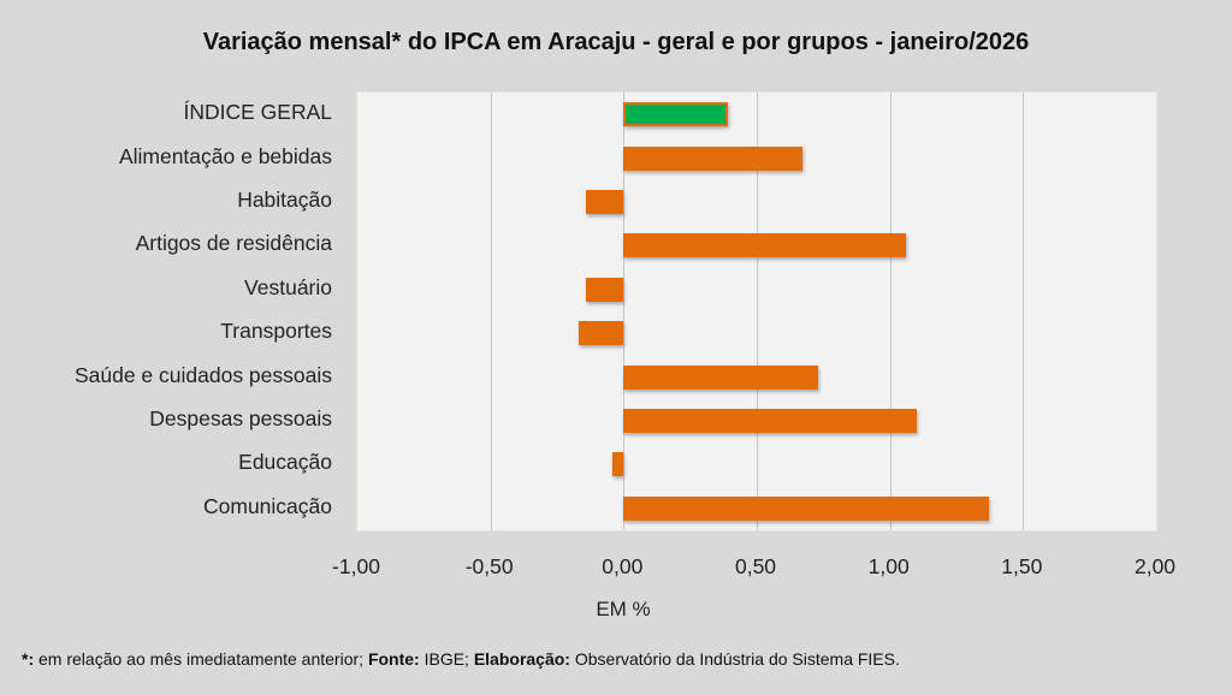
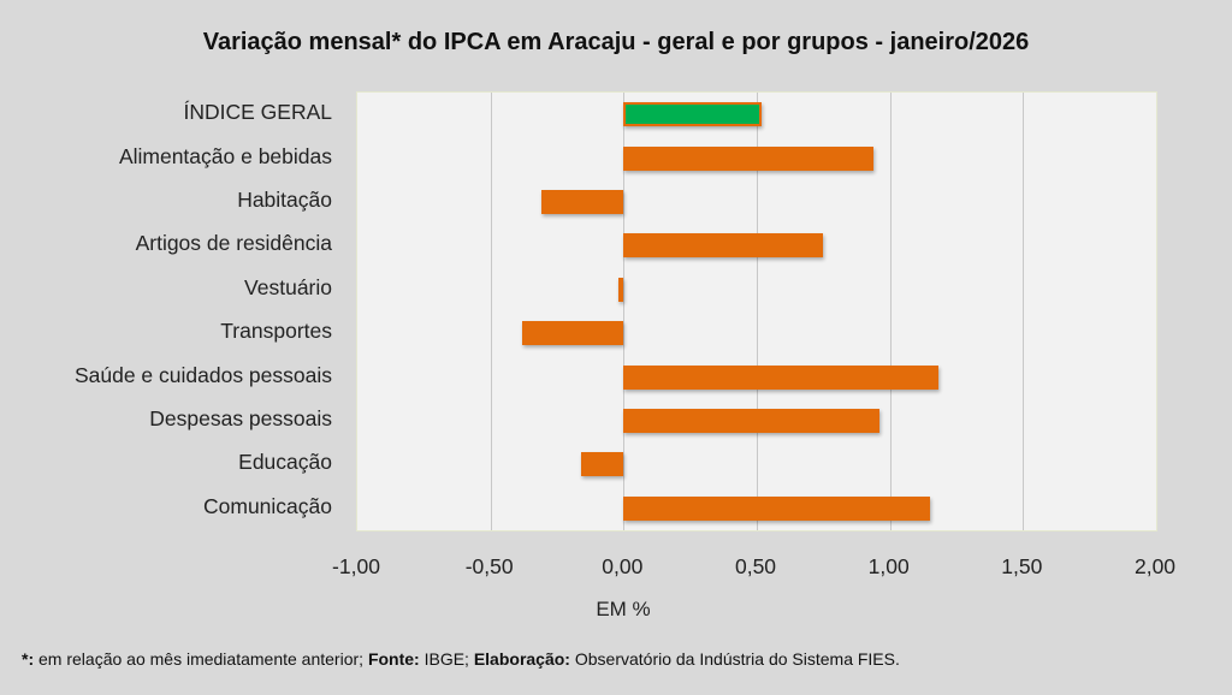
ÍNDICE GERAL: 0,39 -> 0,52
Alimentação e bebidas: 0,67 -> 0,94
Habitação: -0,14 -> -0,31
Artigos de residência: 1,06 -> 0,75
Vestuário: -0,14 -> -0,02
Transportes: -0,17 -> -0,38
Saúde e cuidados pessoais: 0,73 -> 1,18
Despesas pessoais: 1,10 -> 0,96
Educação: -0,04 -> -0,16
Comunicação: 1,37 -> 1,15
